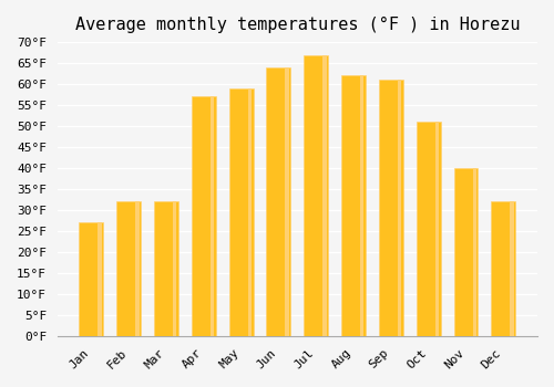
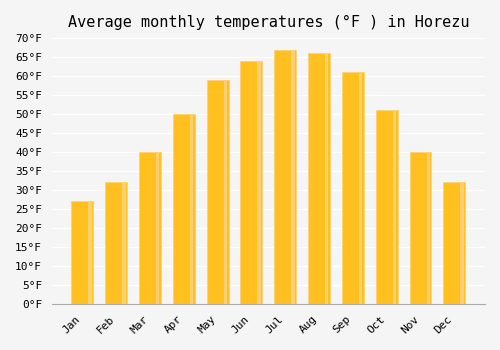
Mar: 32°F -> 40°F
Apr: 57°F -> 50°F
Aug: 62°F -> 66°F
